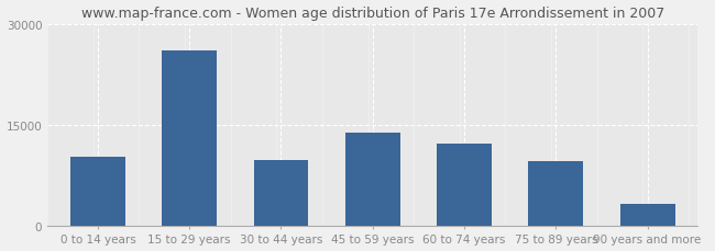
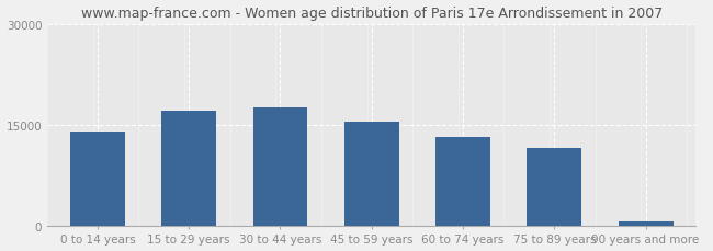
0 to 14 years: 10200 -> 14000
15 to 29 years: 26000 -> 17000
30 to 44 years: 9800 -> 17500
45 to 59 years: 13800 -> 15500
60 to 74 years: 12200 -> 13200
75 to 89 years: 9600 -> 11500
90 years and more: 3200 -> 700
